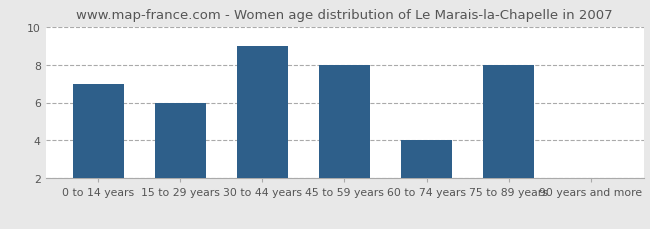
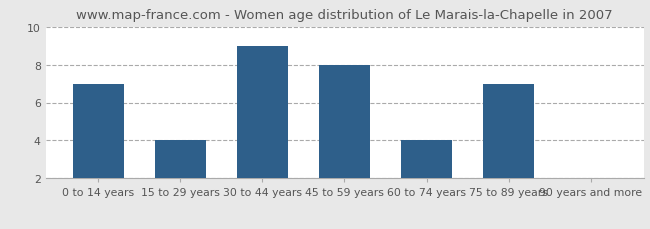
15 to 29 years: 6 -> 4
75 to 89 years: 8 -> 7
